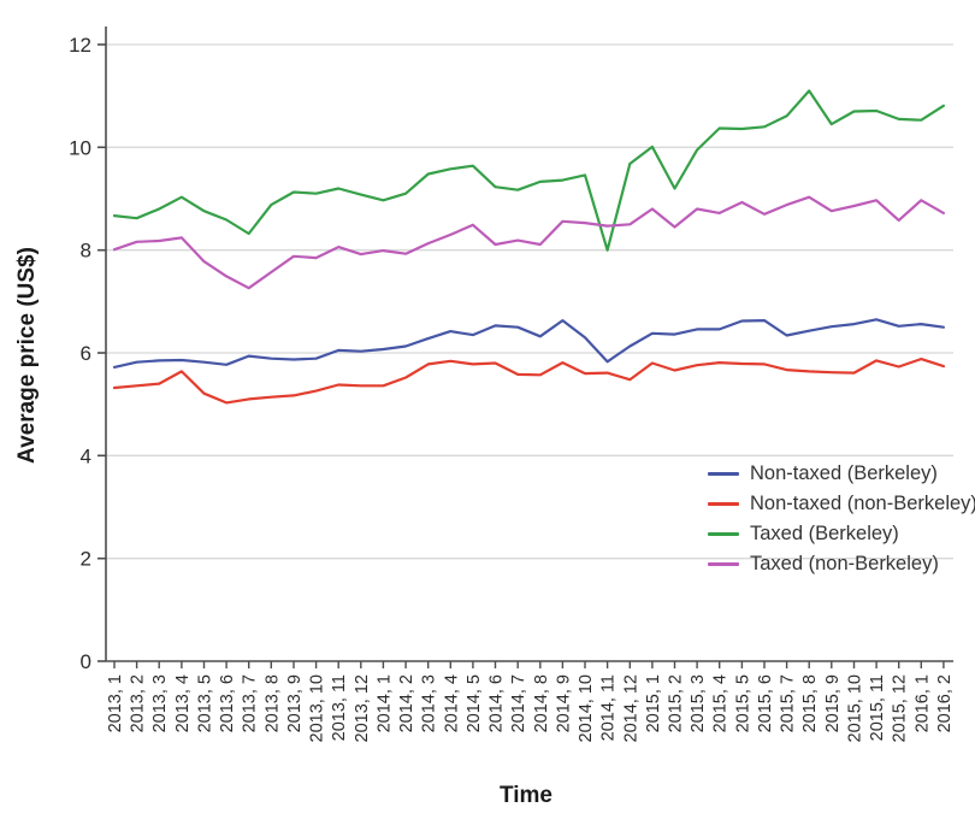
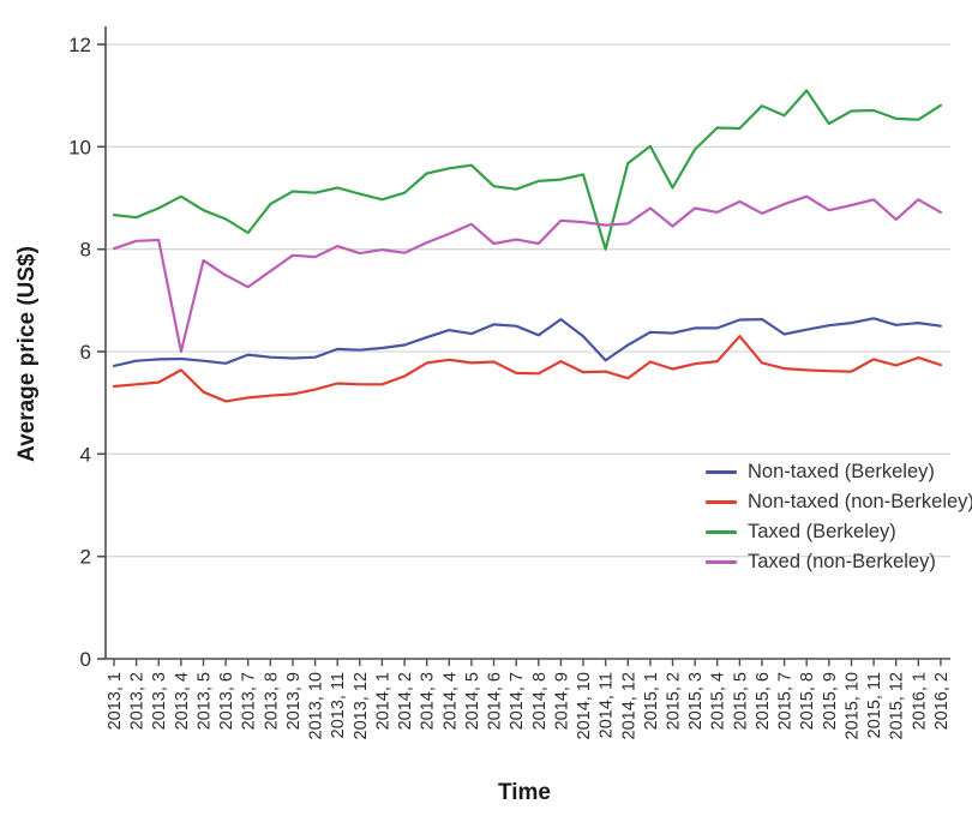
Taxed (non-Berkeley)/2013, 4: 8.2 -> 6.0
Non-taxed (non-Berkeley)/2015, 5: 5.8 -> 6.3
Taxed (Berkeley)/2015, 6: 10.4 -> 10.8
